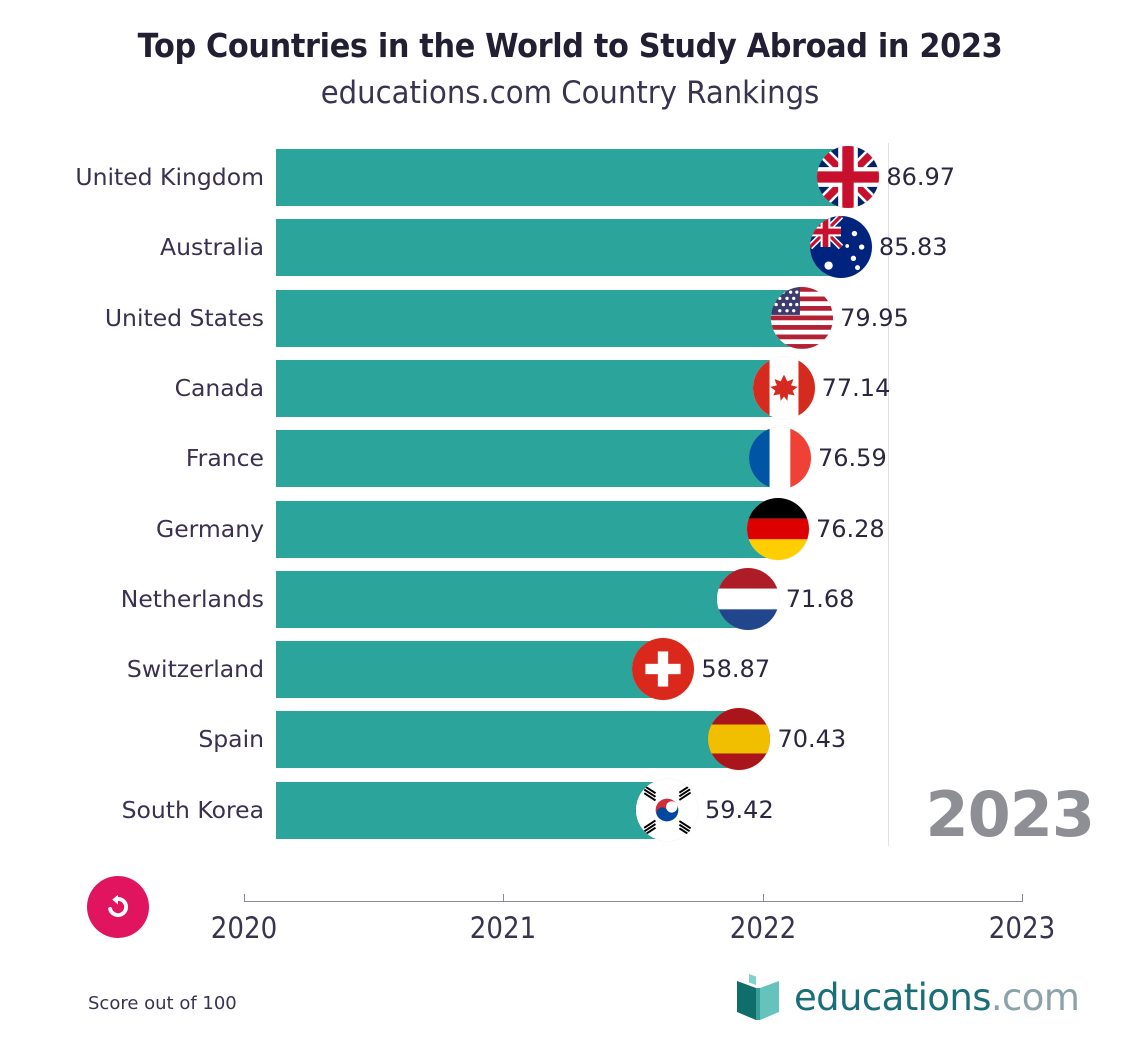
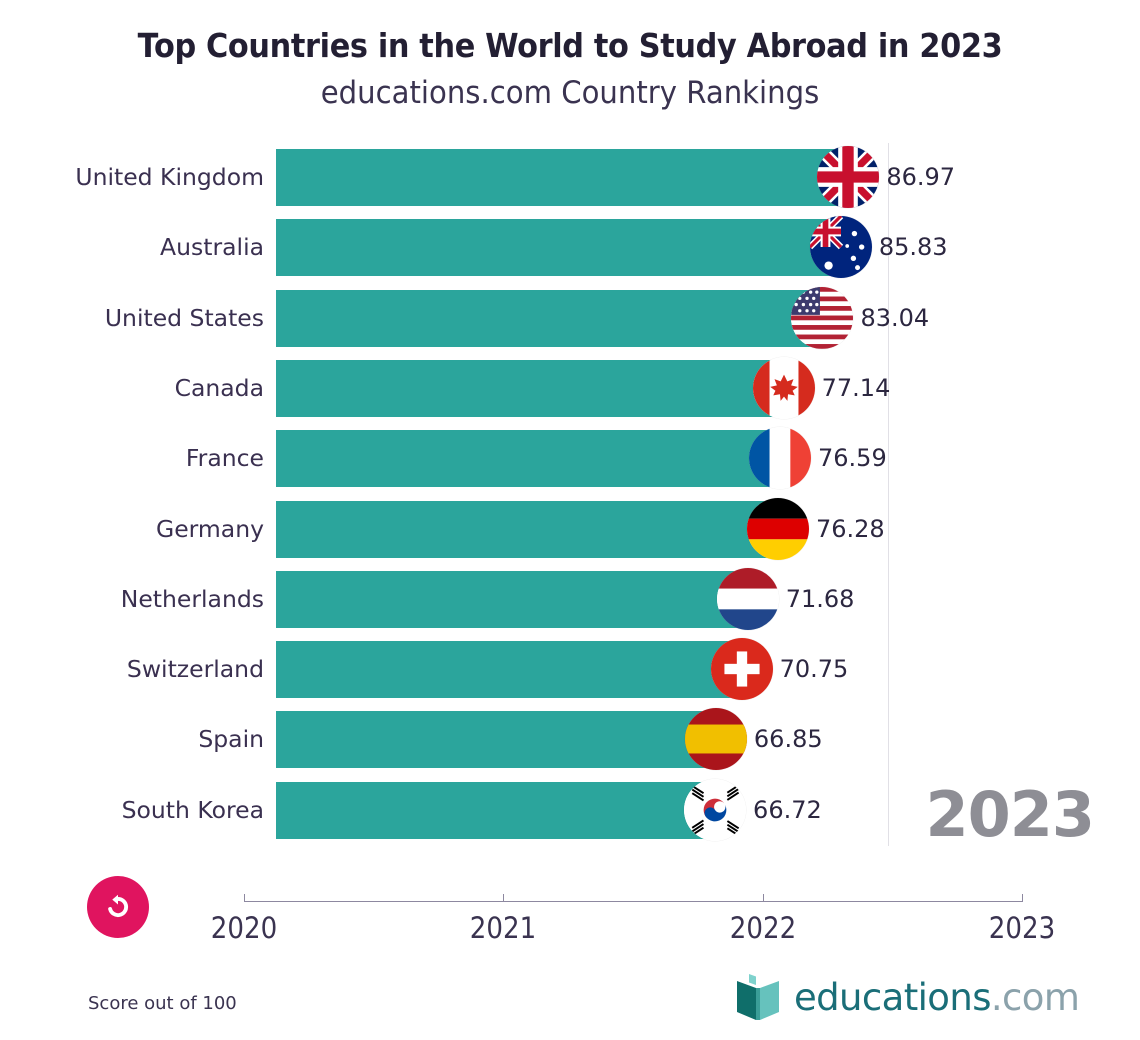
United States: 79.95 -> 83.04
Switzerland: 58.87 -> 70.75
Spain: 70.43 -> 66.85
South Korea: 59.42 -> 66.72
